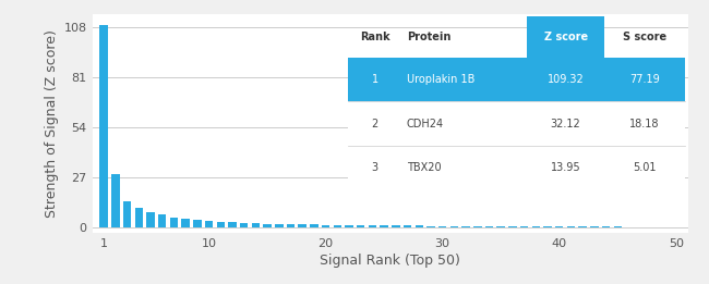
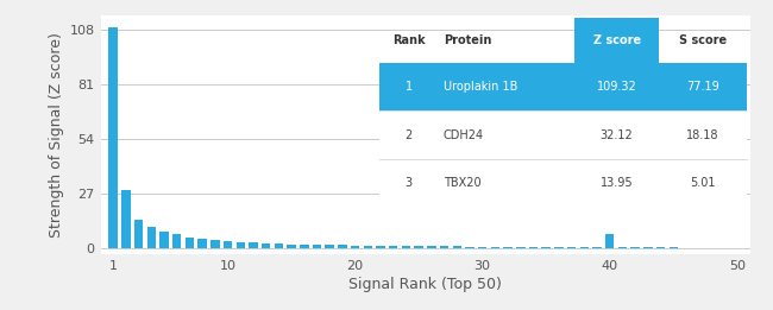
40: 0 -> 7
